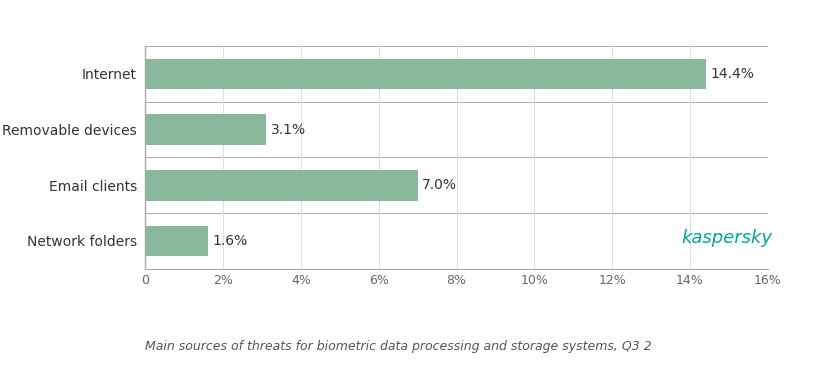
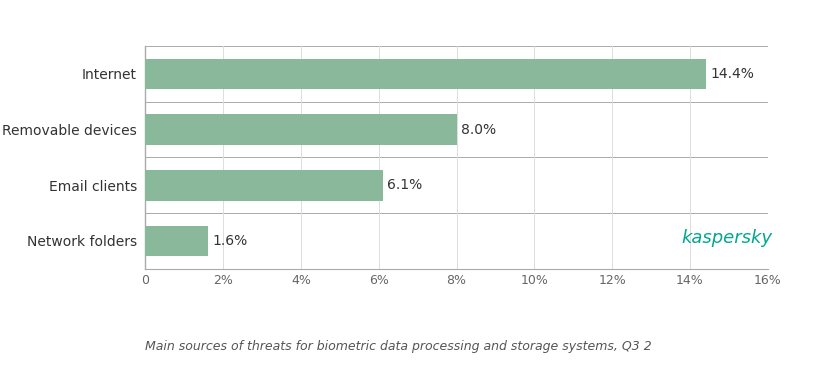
Removable devices: 3.1% -> 8.0%
Email clients: 7.0% -> 6.1%
